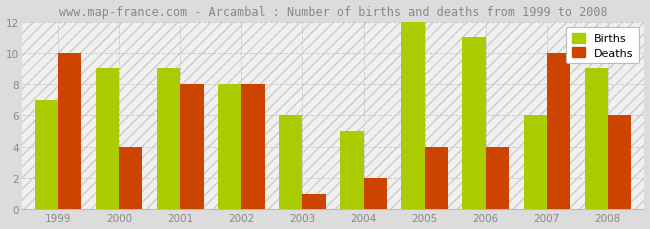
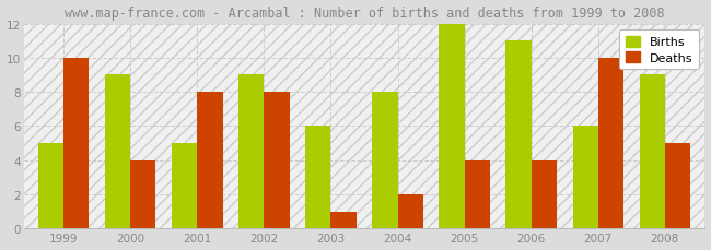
Births/1999: 7 -> 5
Births/2001: 9 -> 5
Births/2002: 8 -> 9
Births/2004: 5 -> 8
Deaths/2008: 6 -> 5
